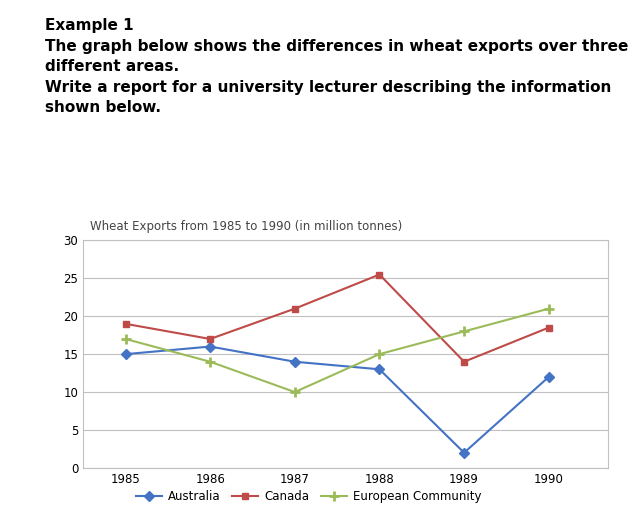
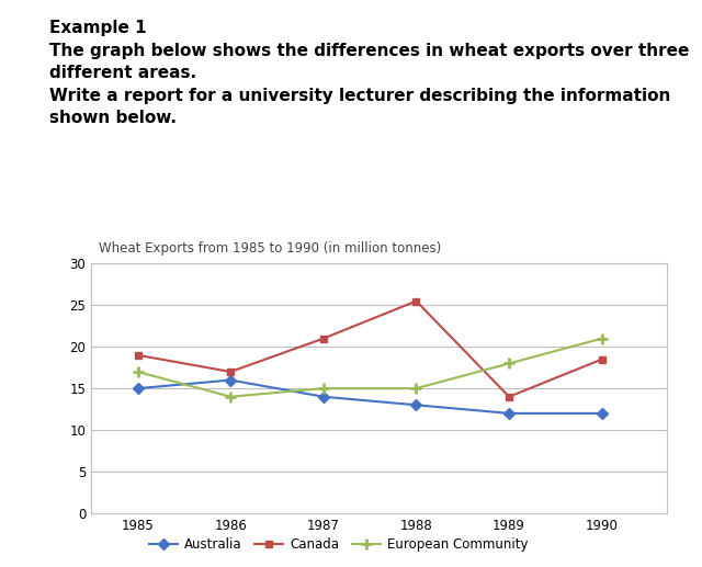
European Community/1987: 10 -> 15
Australia/1989: 2 -> 12
